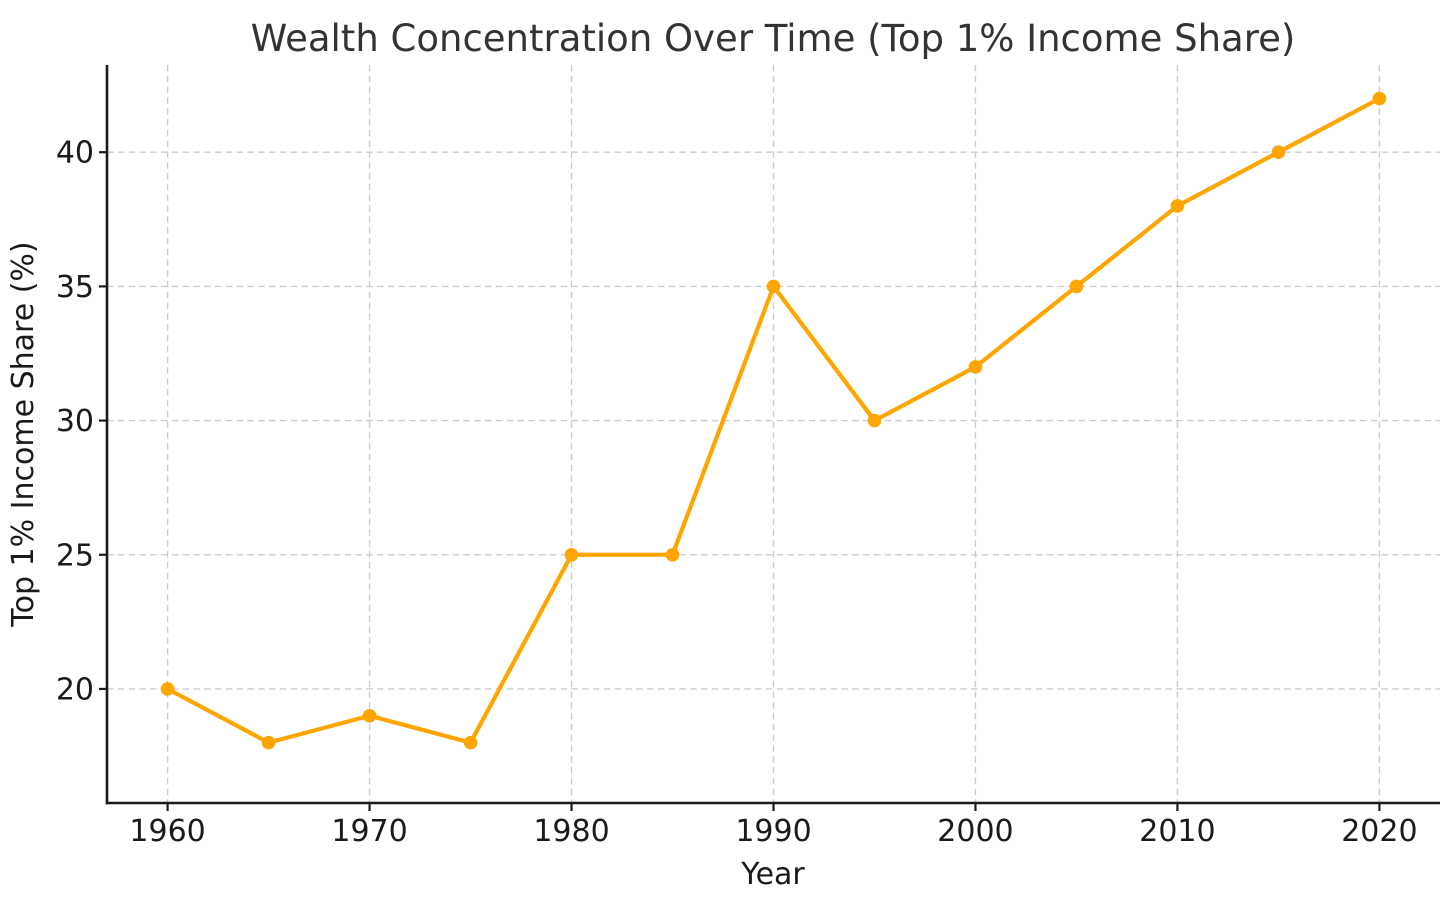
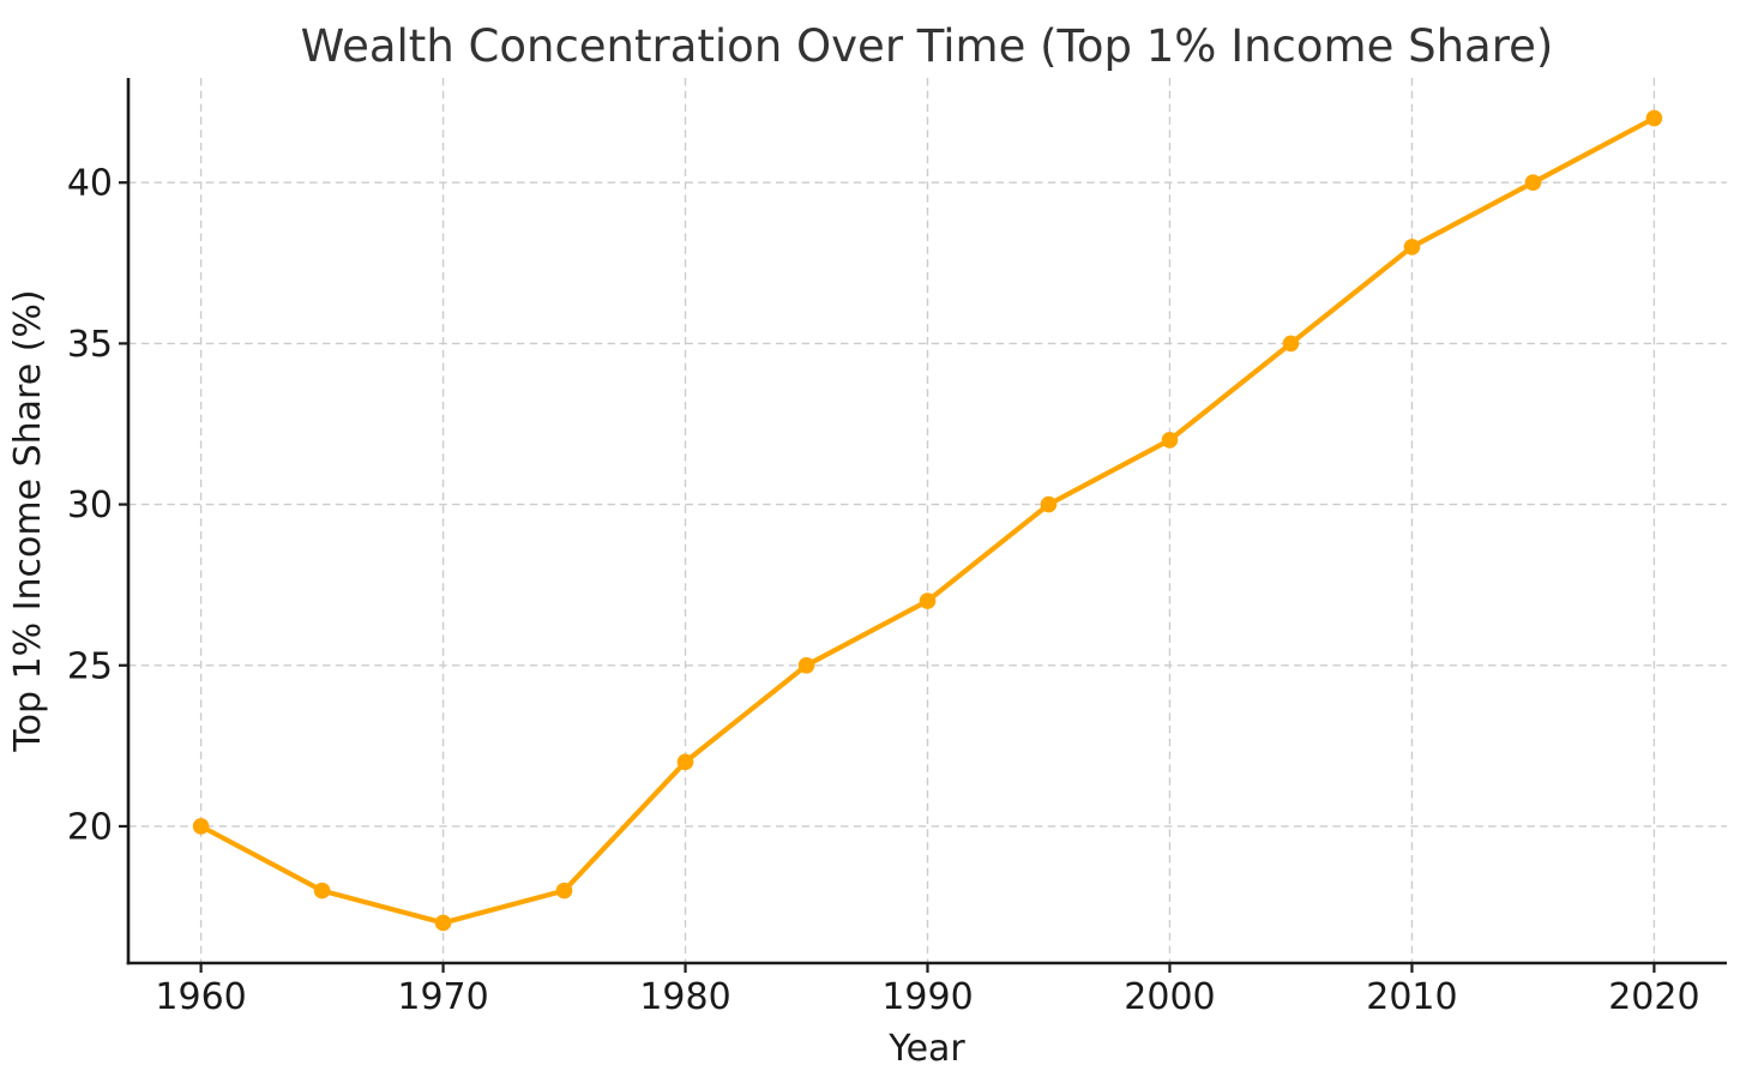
1970: 19 -> 17
1980: 25 -> 22
1990: 35 -> 27
